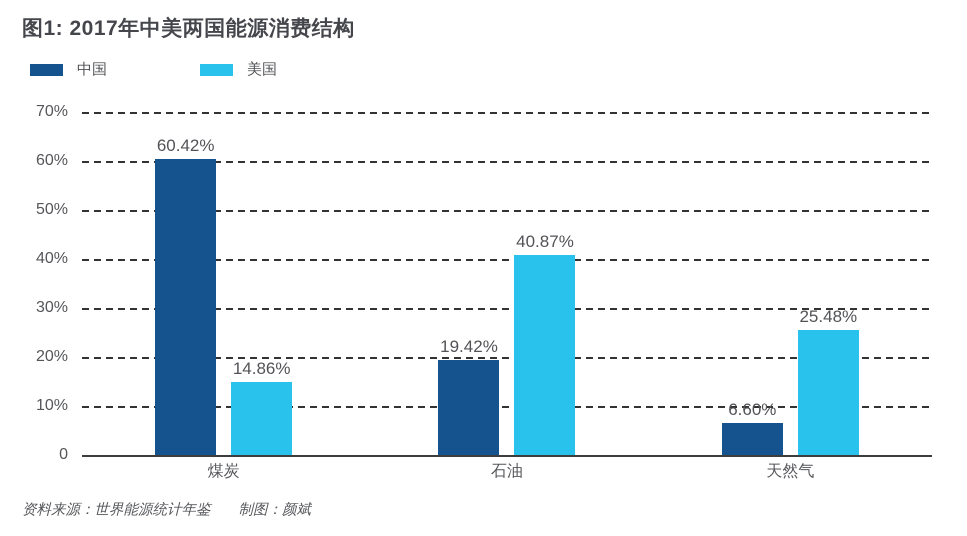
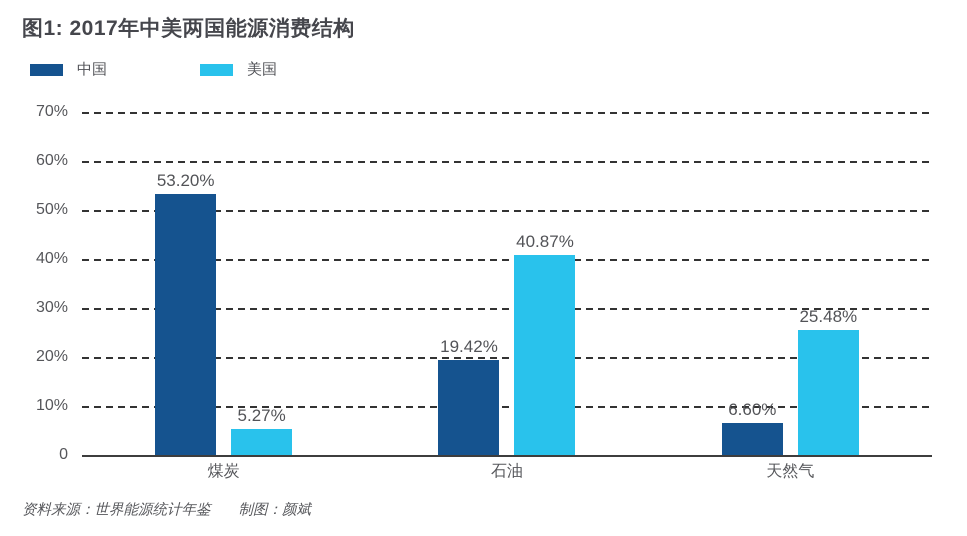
中国/煤炭: 60.42% -> 53.20%
美国/煤炭: 14.86% -> 5.27%
